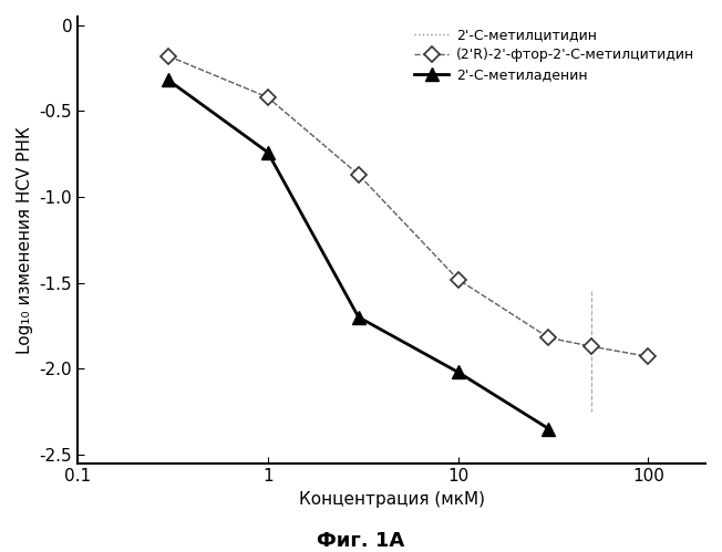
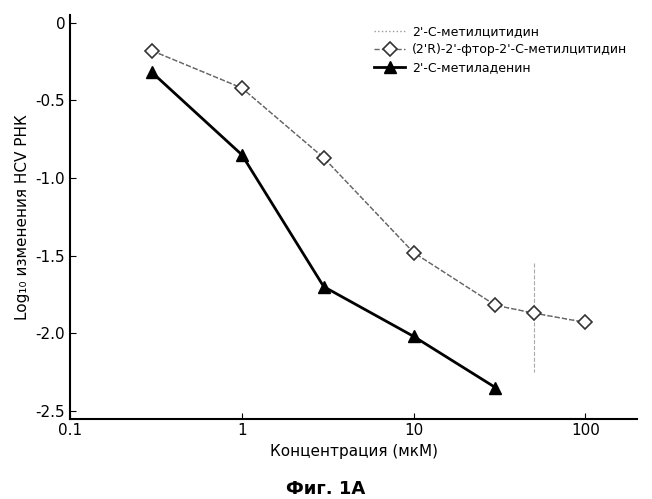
2'-С-метиладенин/1: -0.74 -> -0.85
